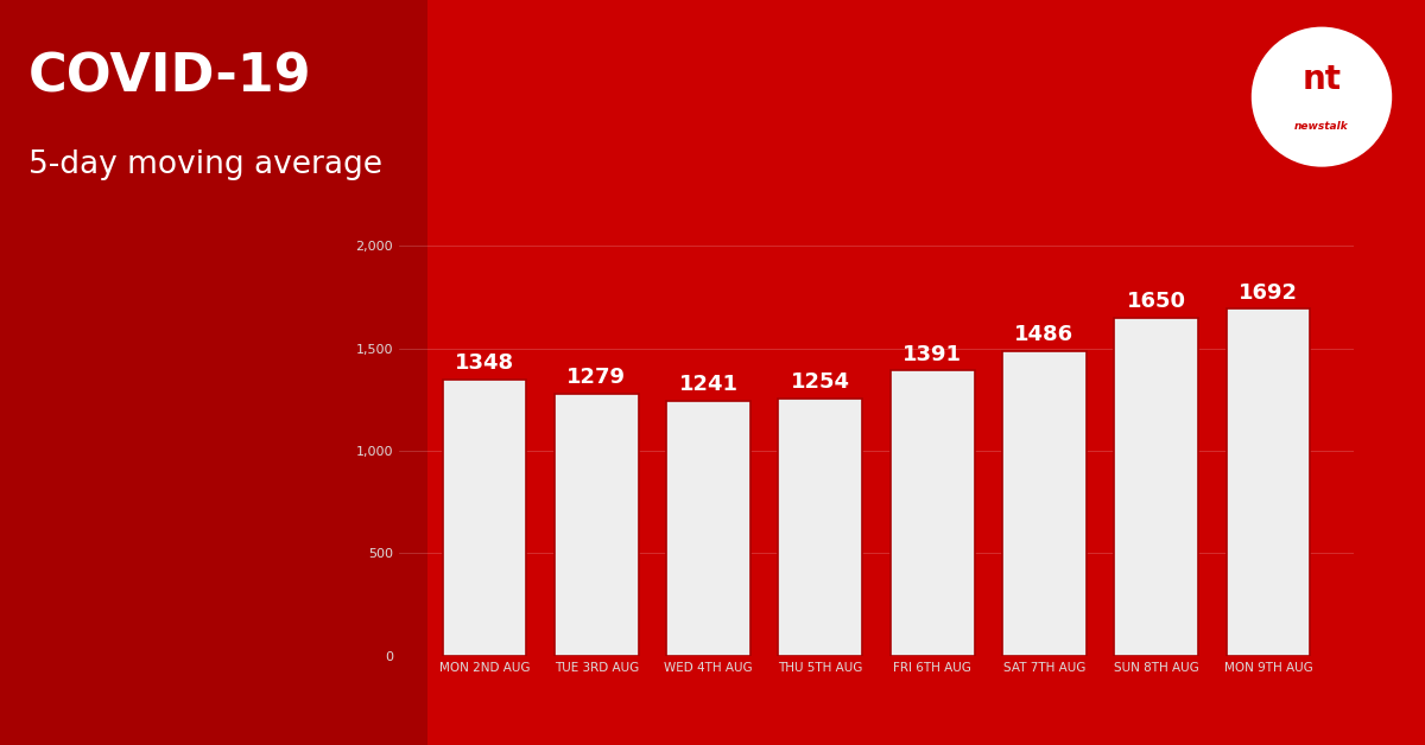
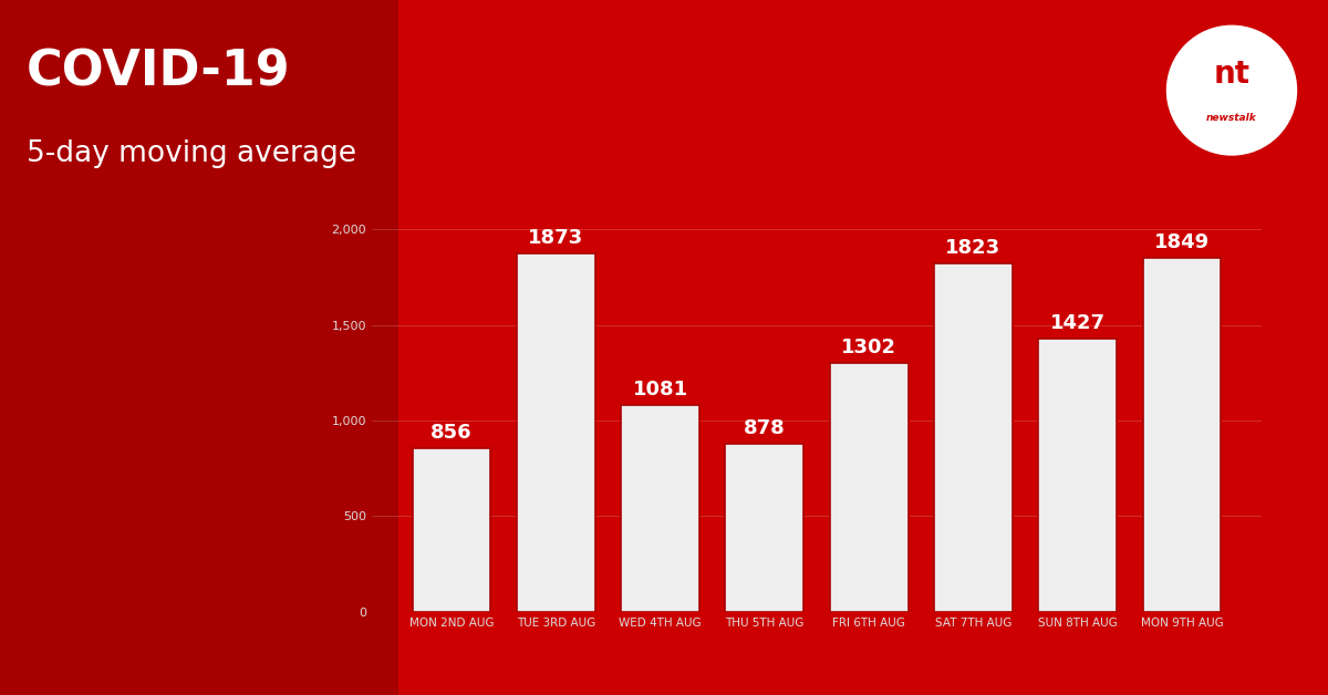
MON 2ND AUG: 1348 -> 856
TUE 3RD AUG: 1279 -> 1873
WED 4TH AUG: 1241 -> 1081
THU 5TH AUG: 1254 -> 878
FRI 6TH AUG: 1391 -> 1302
SAT 7TH AUG: 1486 -> 1823
SUN 8TH AUG: 1650 -> 1427
MON 9TH AUG: 1692 -> 1849
